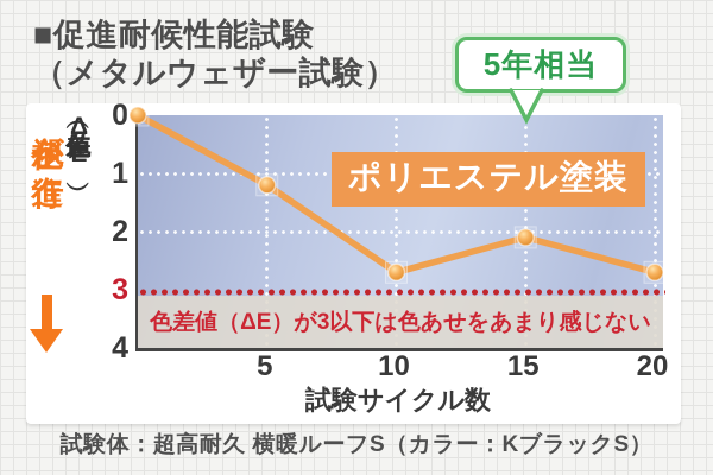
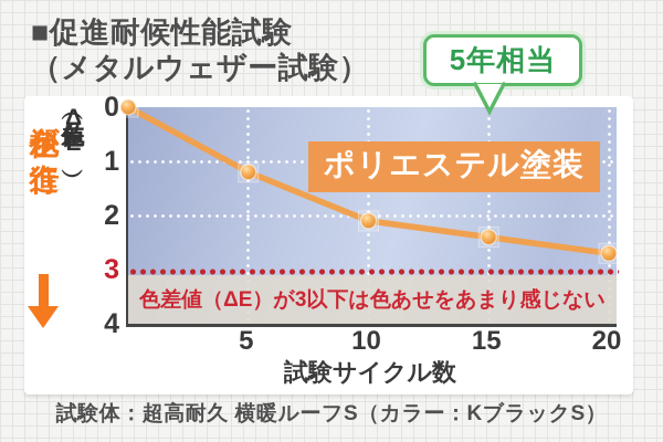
10: 2.7 -> 2.1
15: 2.1 -> 2.4
